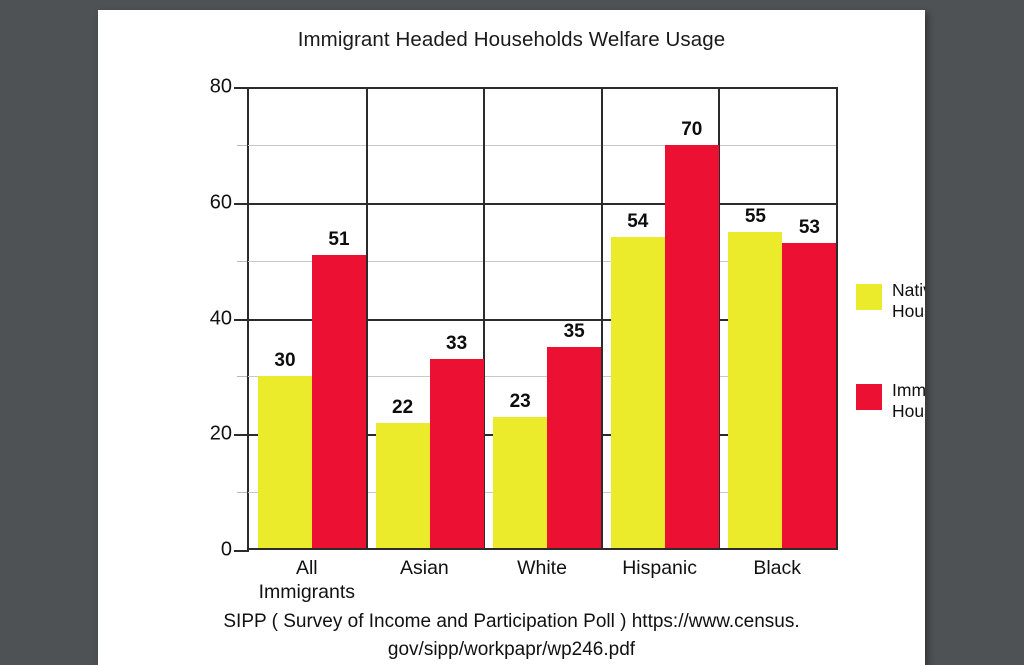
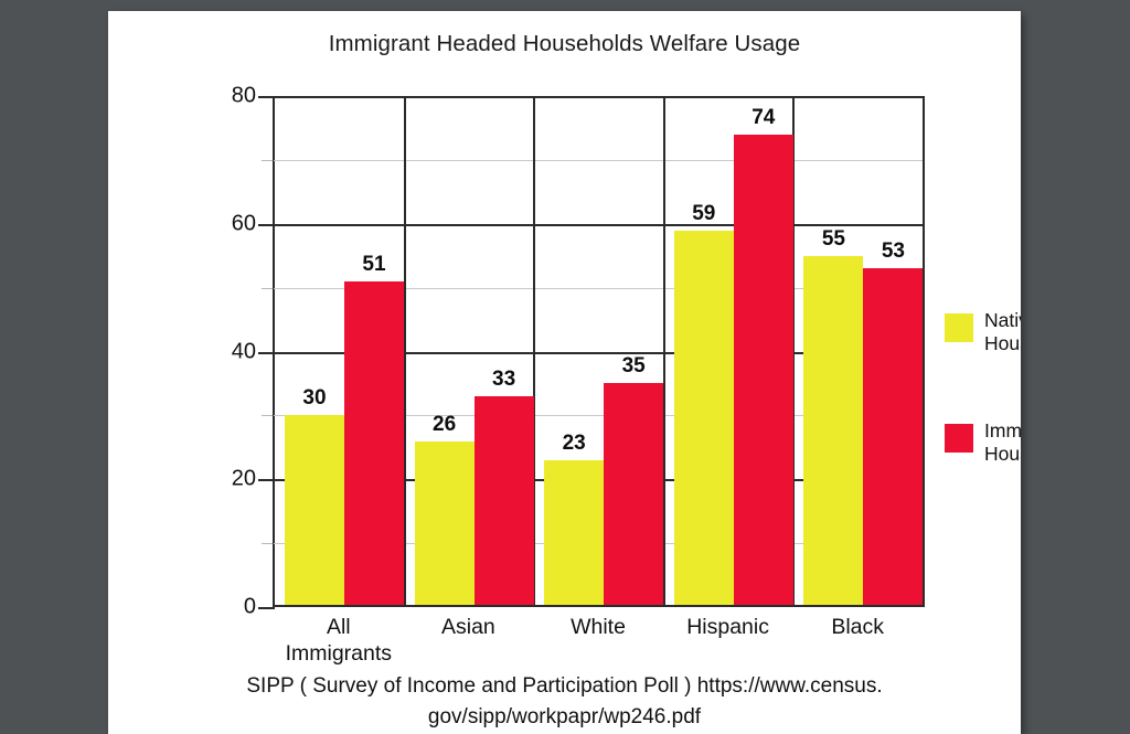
Native Households/Asian: 22 -> 26
Native Households/Hispanic: 54 -> 59
Immigrant Households/Hispanic: 70 -> 74
